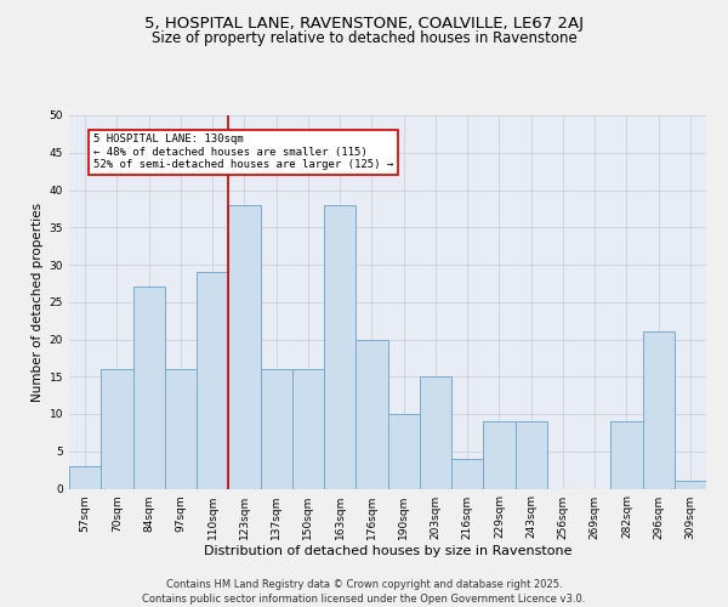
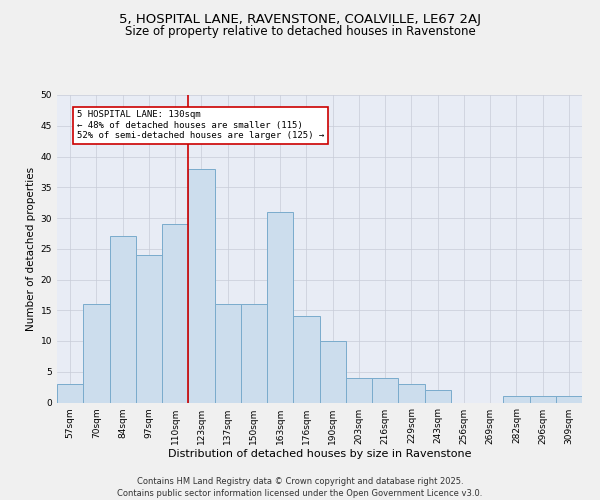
97sqm: 16 -> 24
163sqm: 38 -> 31
176sqm: 20 -> 14
203sqm: 15 -> 4
229sqm: 9 -> 3
243sqm: 9 -> 2
282sqm: 9 -> 1
296sqm: 21 -> 1
